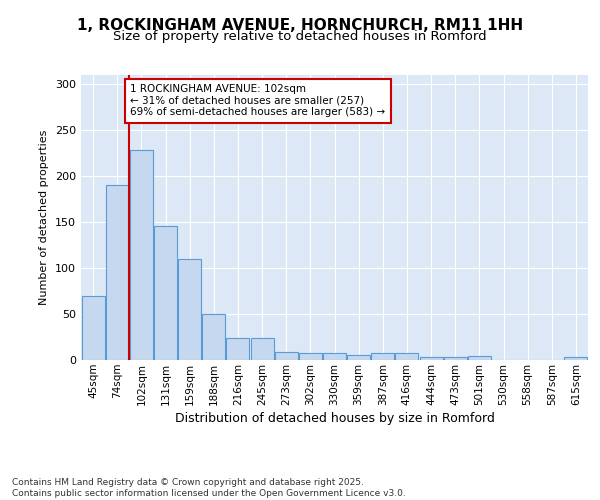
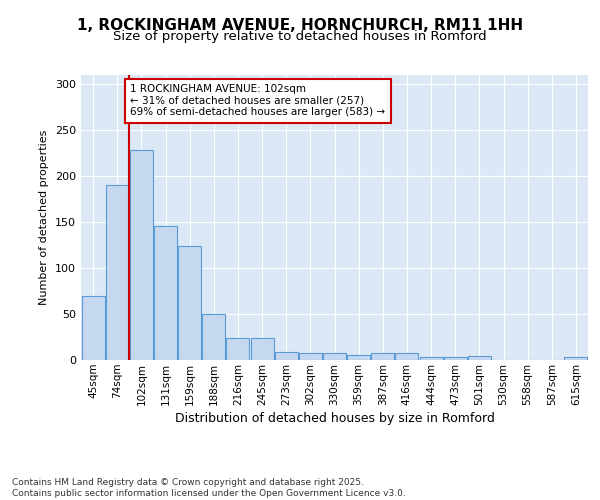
159sqm: 110 -> 124
